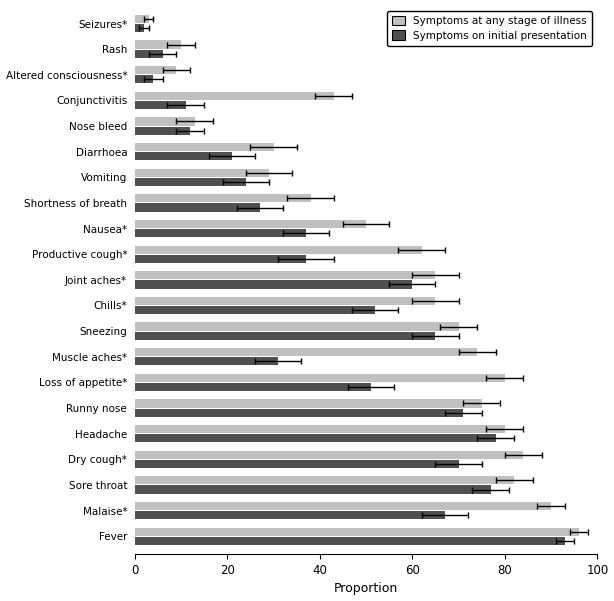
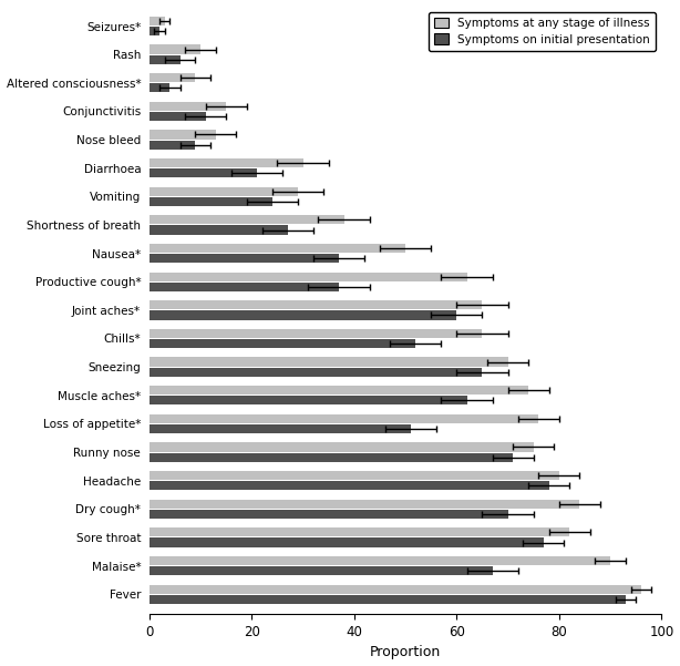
Symptoms at any stage of illness/Conjunctivitis: 43 -> 15
Symptoms on initial presentation/Nose bleed: 12 -> 9
Symptoms on initial presentation/Muscle aches*: 31 -> 62
Symptoms at any stage of illness/Loss of appetite*: 80 -> 76
